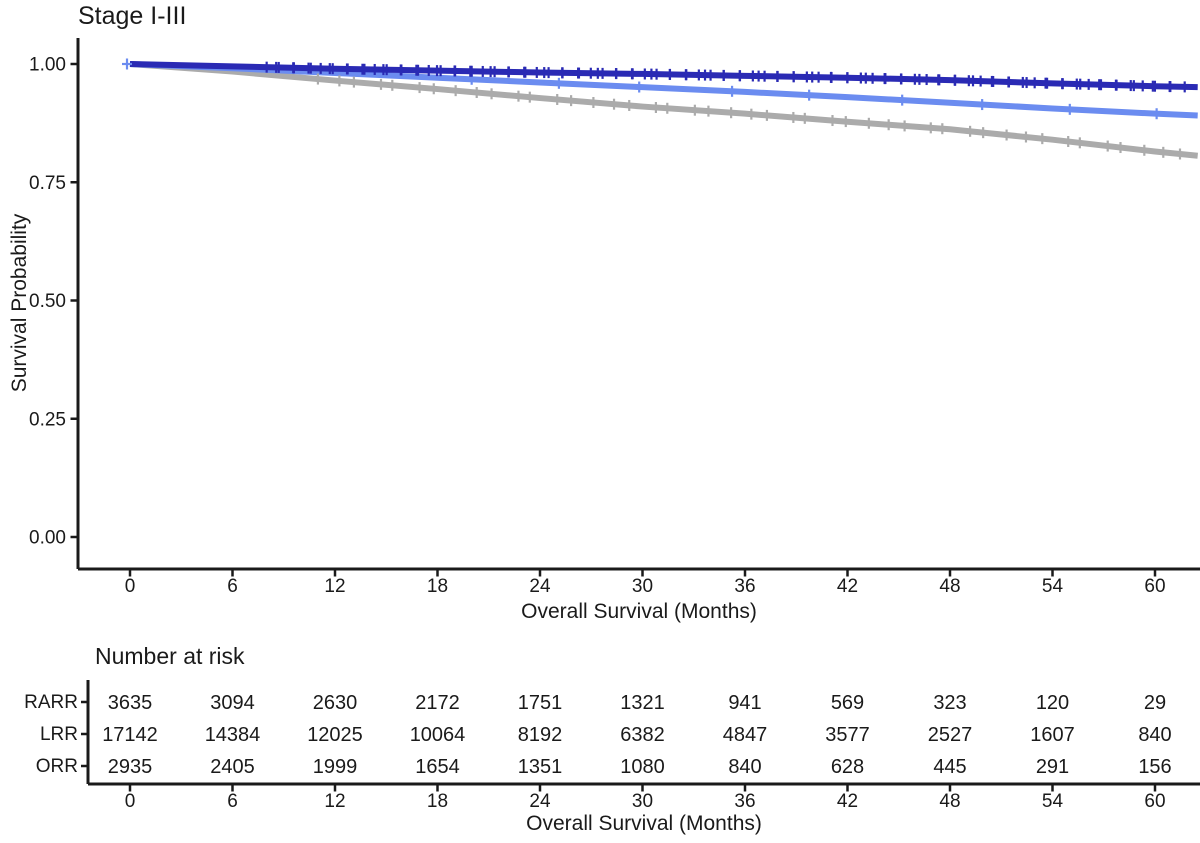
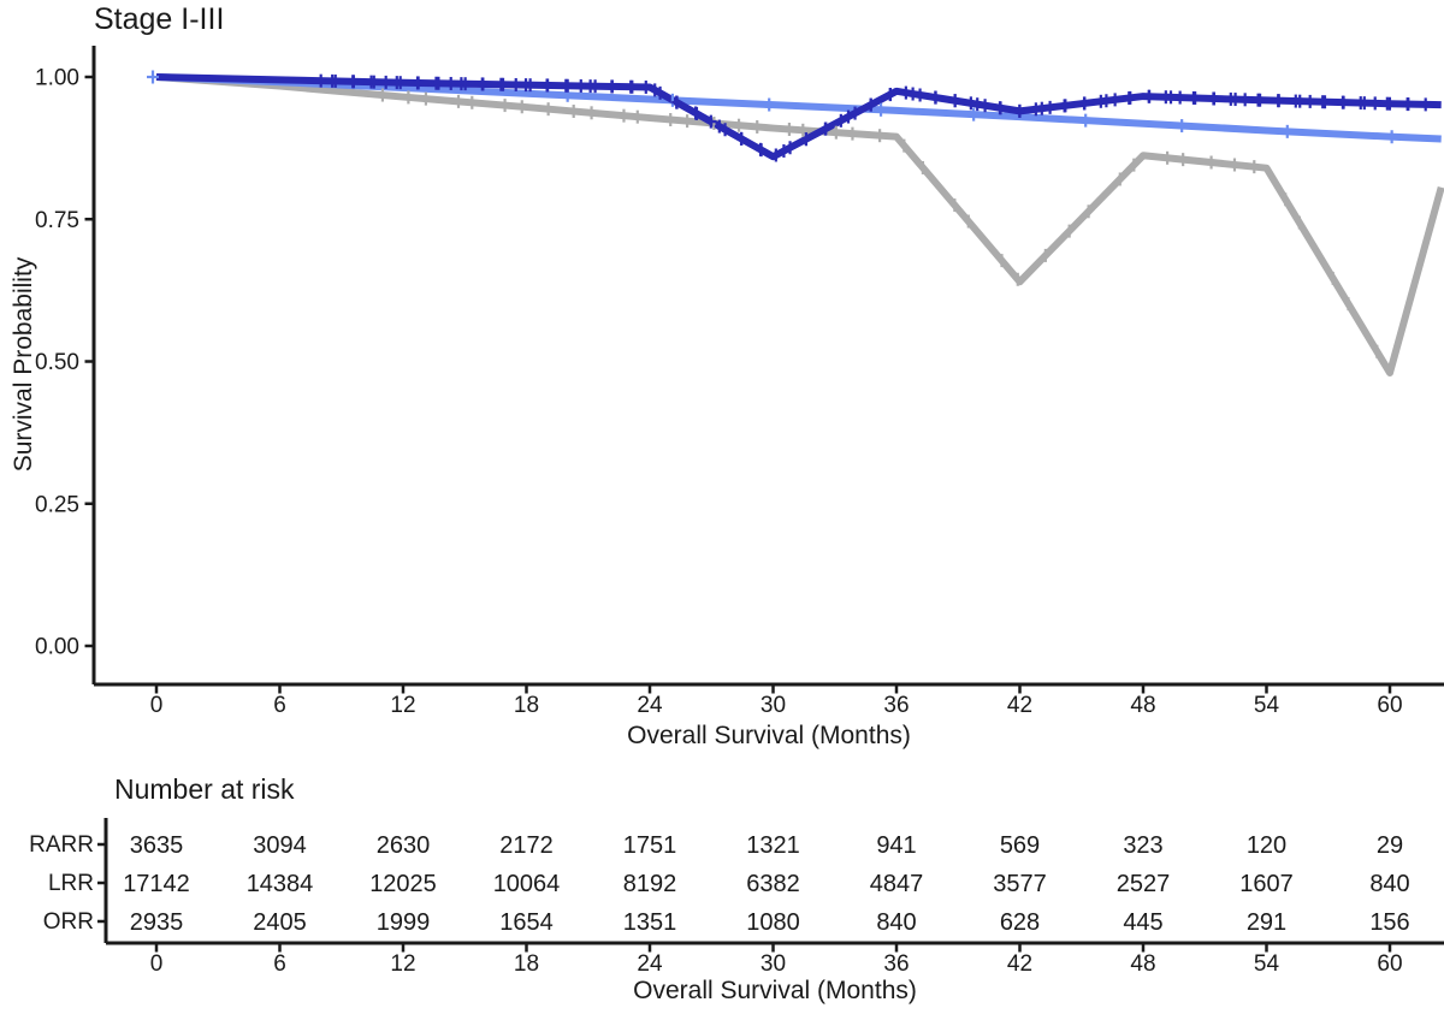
RARR/30: 0.98 -> 0.86
RARR/42: 0.97 -> 0.94
ORR/42: 0.88 -> 0.64
ORR/60: 0.81 -> 0.48
